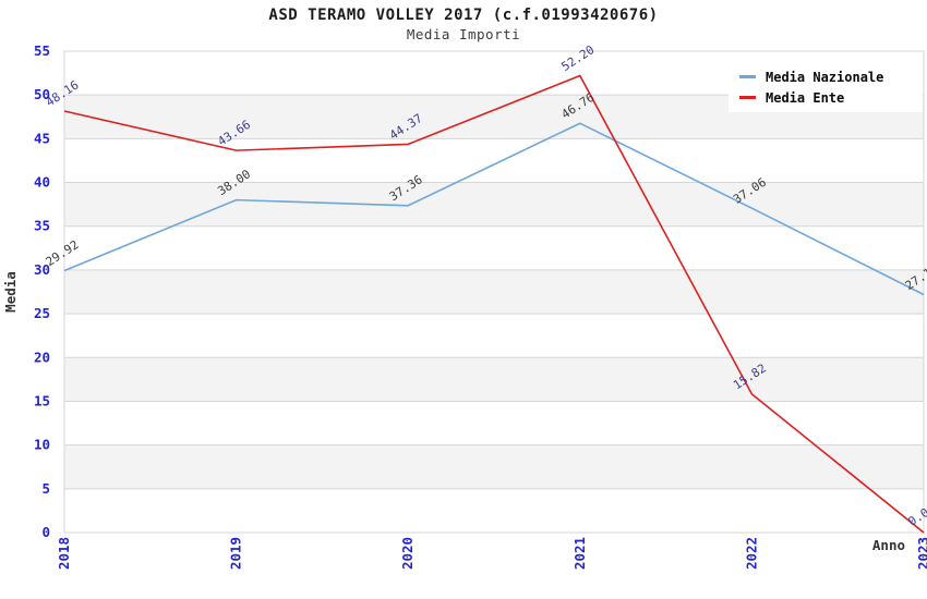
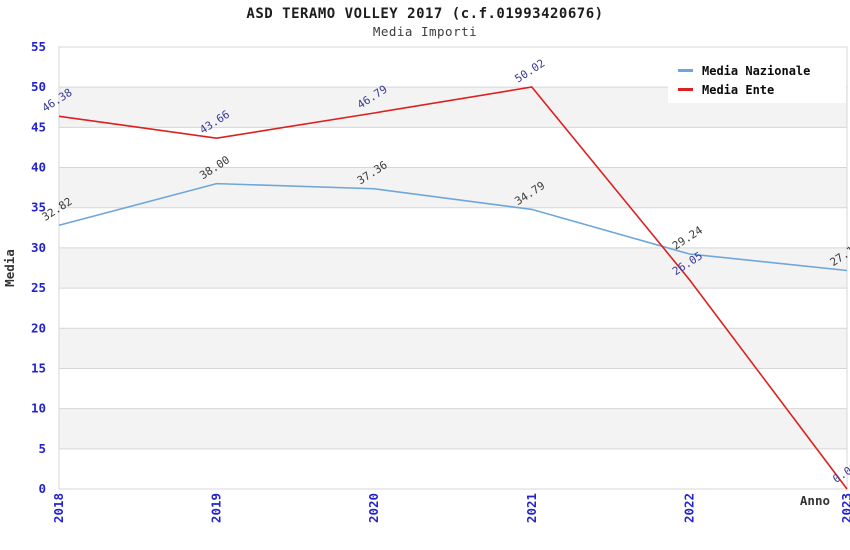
Media Nazionale/2018: 29.92 -> 32.82
Media Ente/2018: 48.16 -> 46.38
Media Ente/2020: 44.37 -> 46.79
Media Nazionale/2021: 46.76 -> 34.79
Media Ente/2021: 52.20 -> 50.02
Media Nazionale/2022: 37.06 -> 29.24
Media Ente/2022: 15.82 -> 26.05
